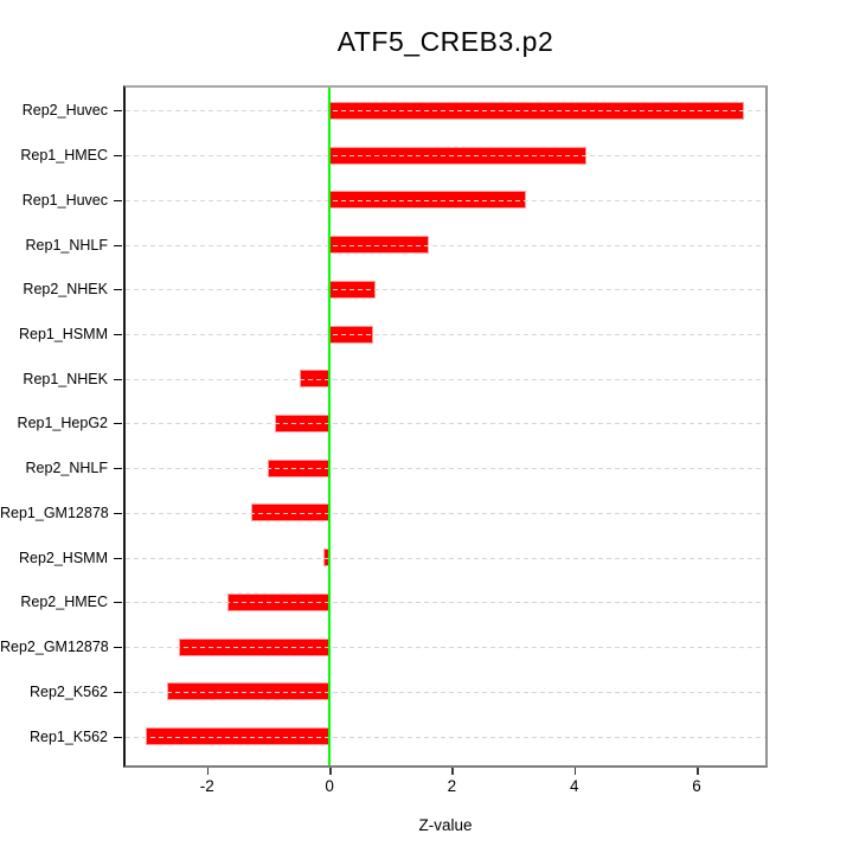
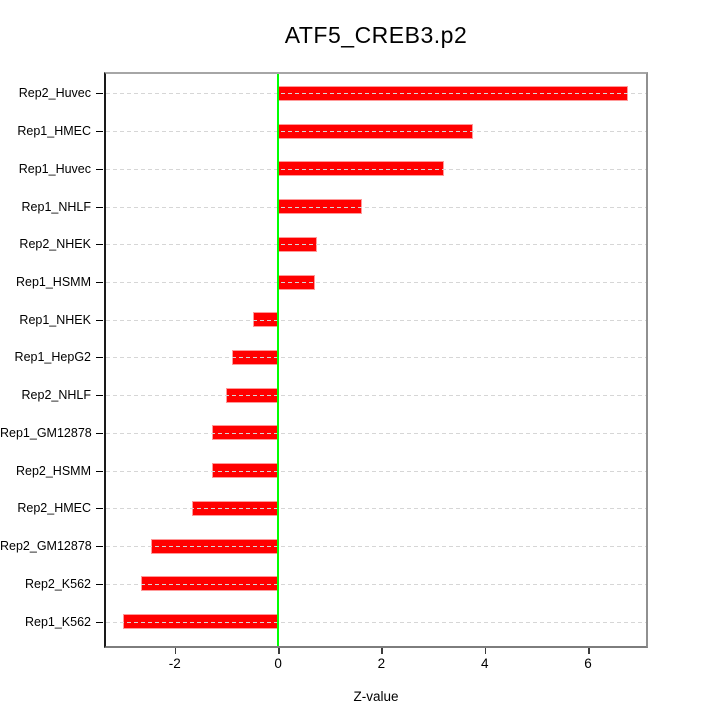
Rep1_HMEC: 4.2 -> 3.8
Rep2_HSMM: -0.1 -> -1.3
